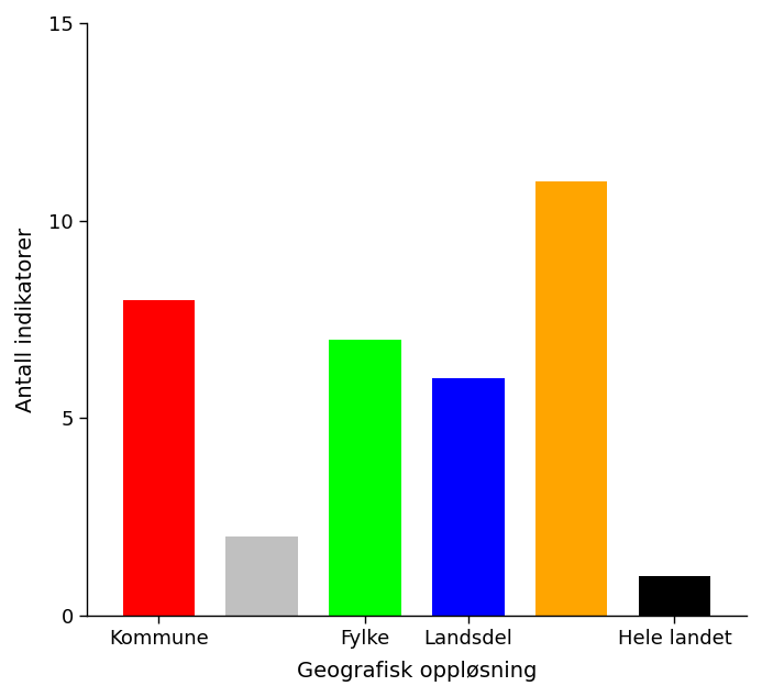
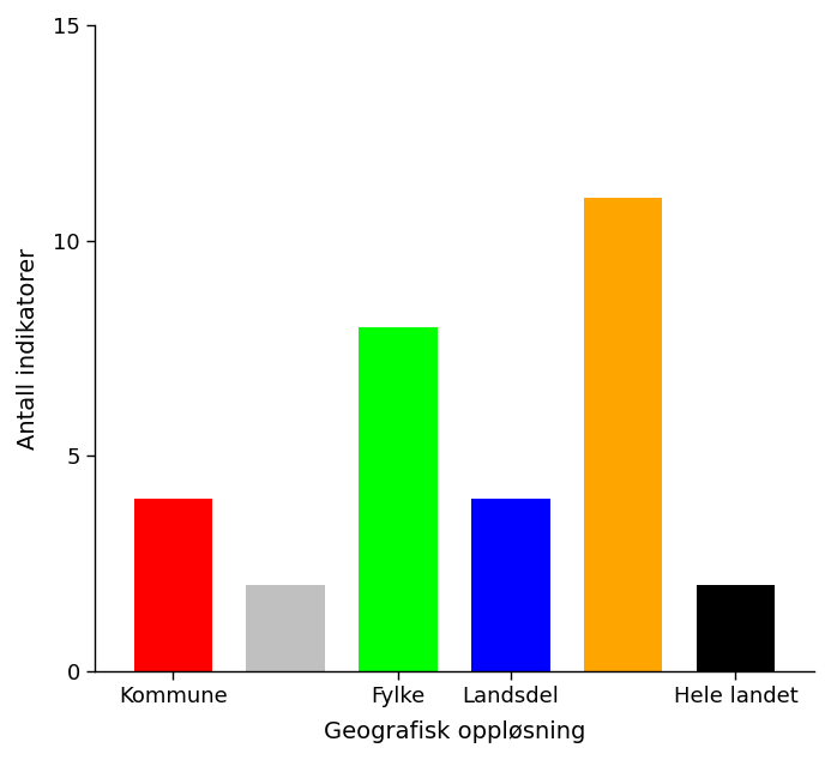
Kommune: 8 -> 4
Fylke: 7 -> 8
Landsdel: 6 -> 4
Hele landet: 1 -> 2
